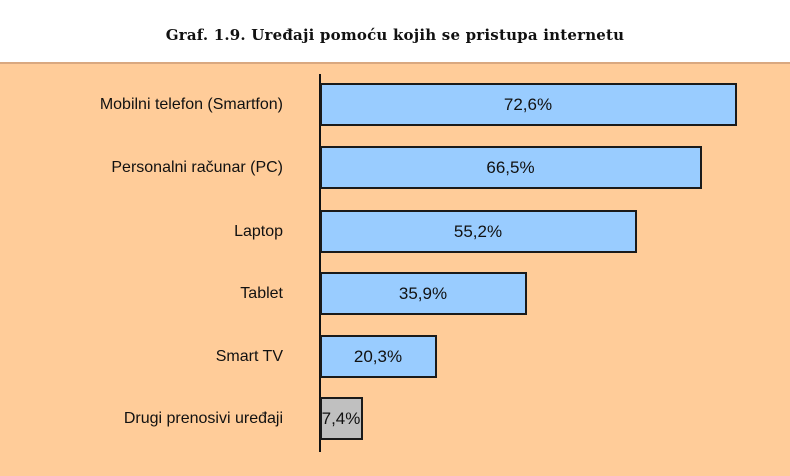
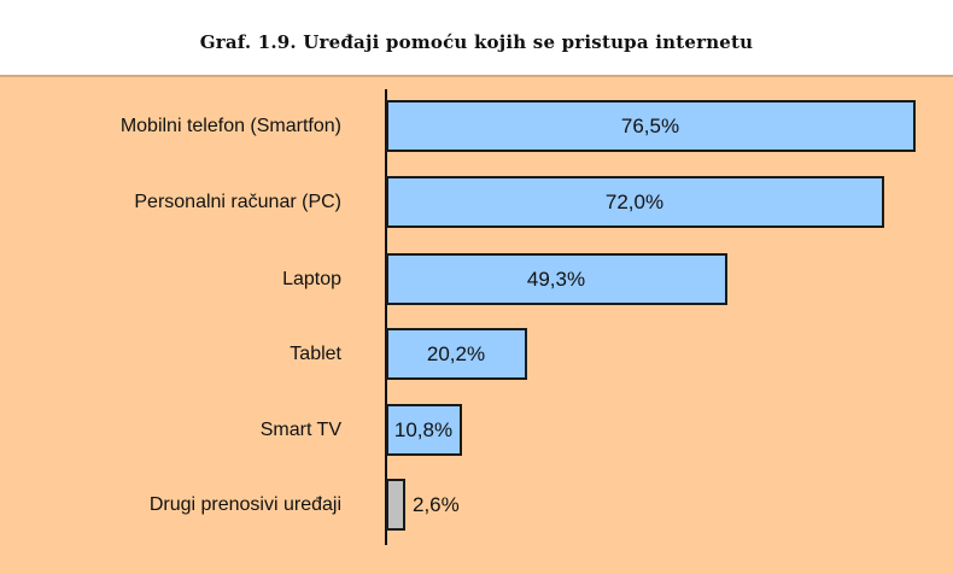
Mobilni telefon (Smartfon): 72,6% -> 76,5%
Personalni računar (PC): 66,5% -> 72,0%
Laptop: 55,2% -> 49,3%
Tablet: 35,9% -> 20,2%
Smart TV: 20,3% -> 10,8%
Drugi prenosivi uređaji: 7,4% -> 2,6%
